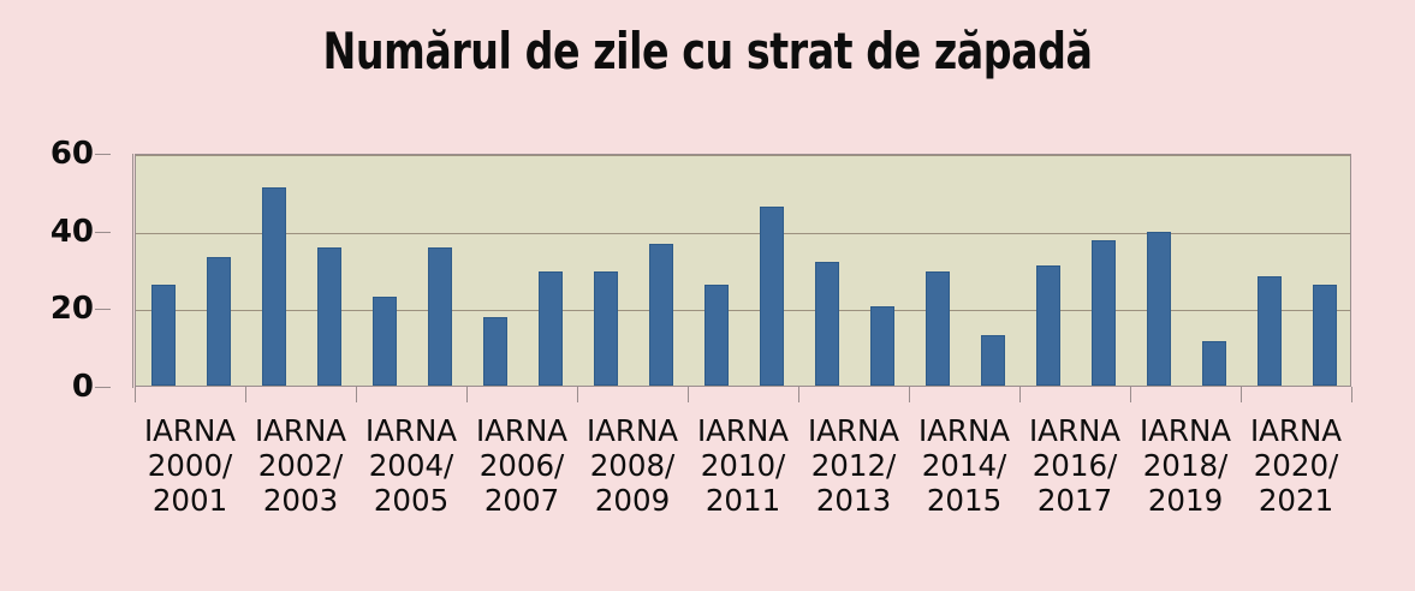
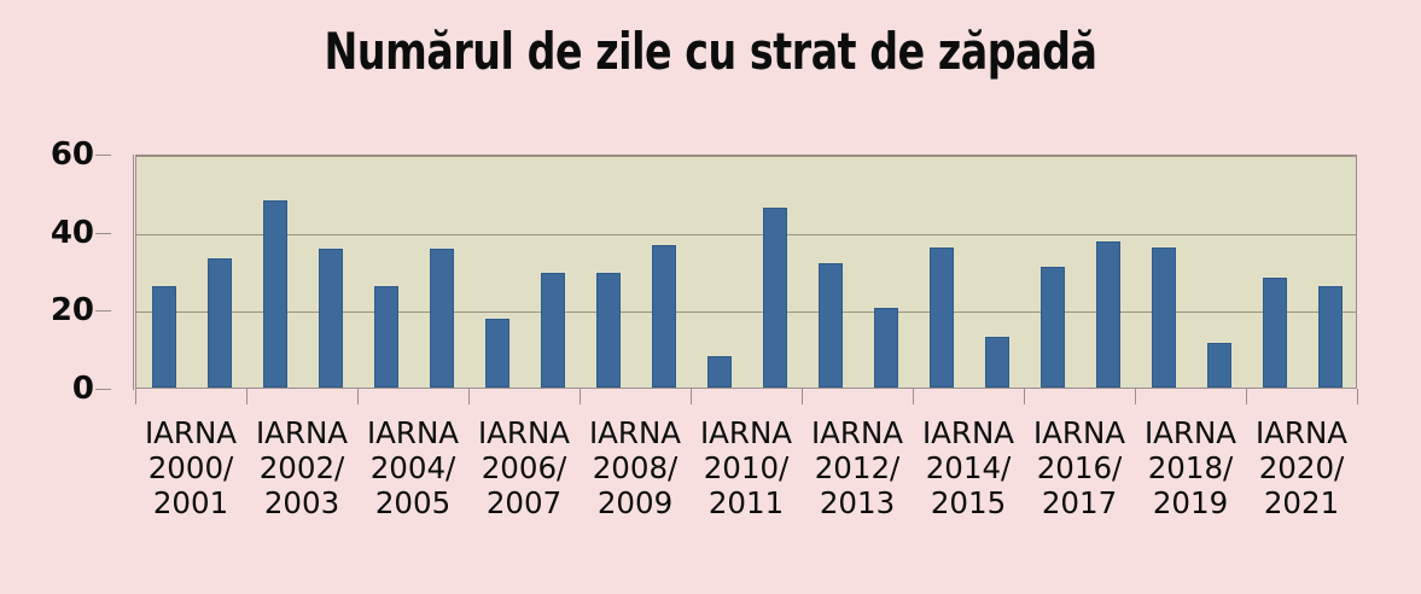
IARNA 2002/ 2003: 51 -> 48
IARNA 2004/ 2005: 23 -> 26
IARNA 2010/ 2011: 26 -> 8
IARNA 2014/ 2015: 30 -> 36
IARNA 2018/ 2019: 40 -> 36
